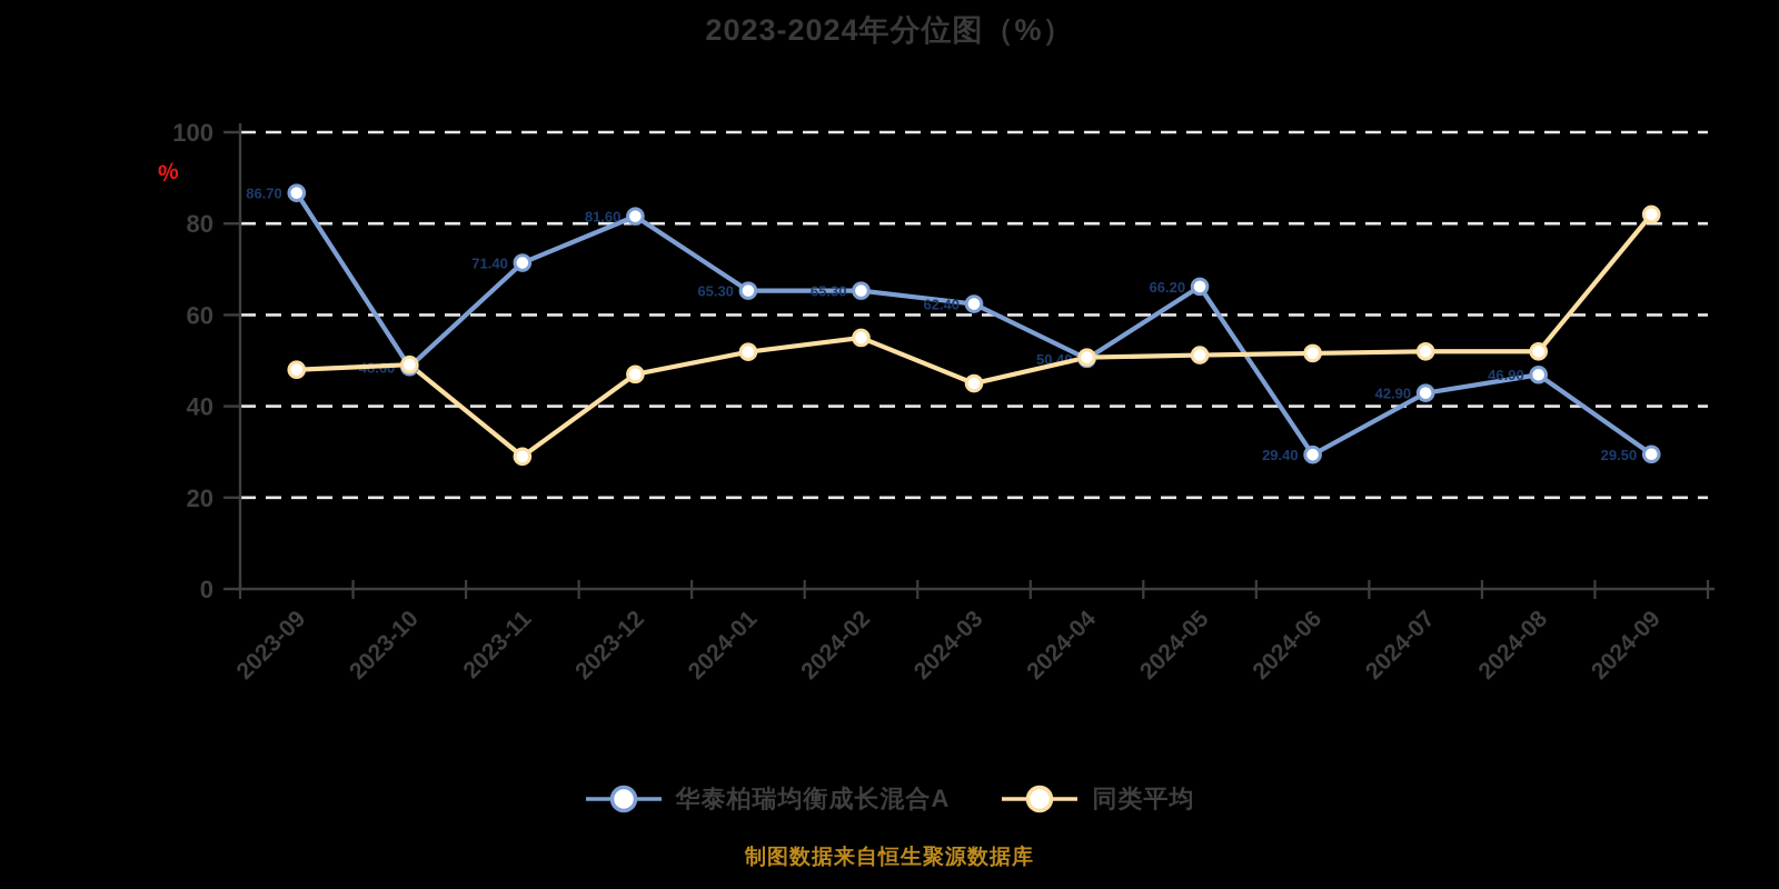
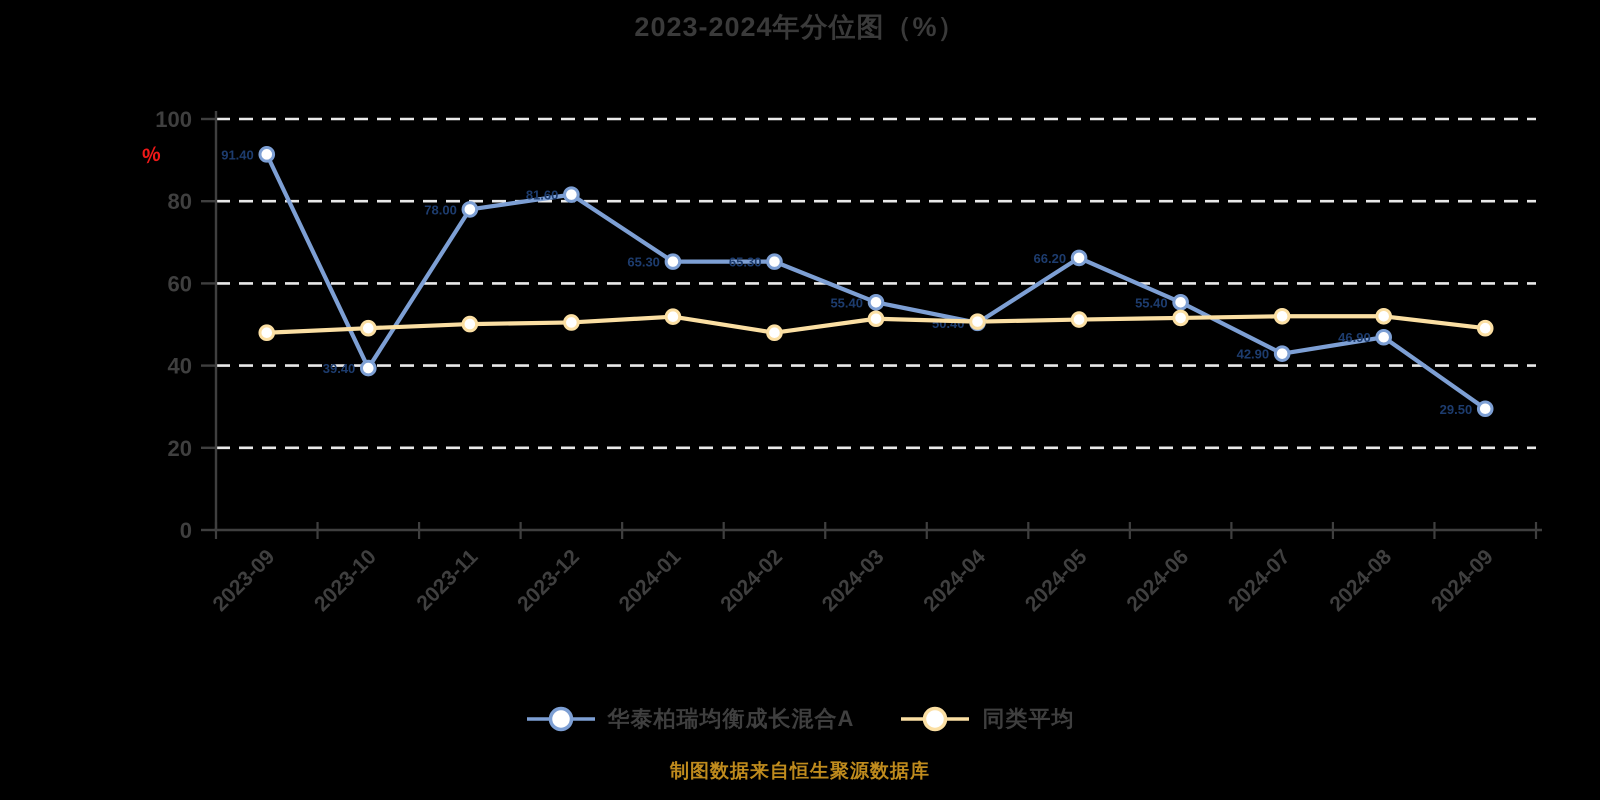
华泰柏瑞均衡成长混合A/2023-09: 86.70 -> 91.40
华泰柏瑞均衡成长混合A/2023-10: 48.60 -> 39.40
华泰柏瑞均衡成长混合A/2023-11: 71.40 -> 78.00
同类平均/2023-11: 29 -> 50
同类平均/2023-12: 47 -> 50
同类平均/2024-02: 55 -> 48
华泰柏瑞均衡成长混合A/2024-03: 62.40 -> 55.40
同类平均/2024-03: 45 -> 51
华泰柏瑞均衡成长混合A/2024-06: 29.40 -> 55.40
同类平均/2024-09: 82 -> 49
